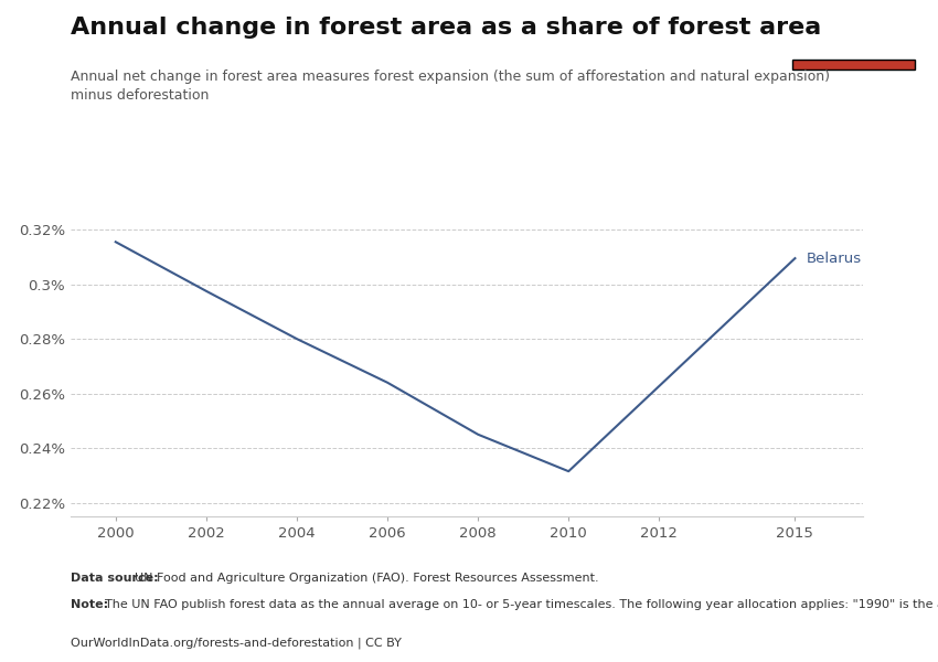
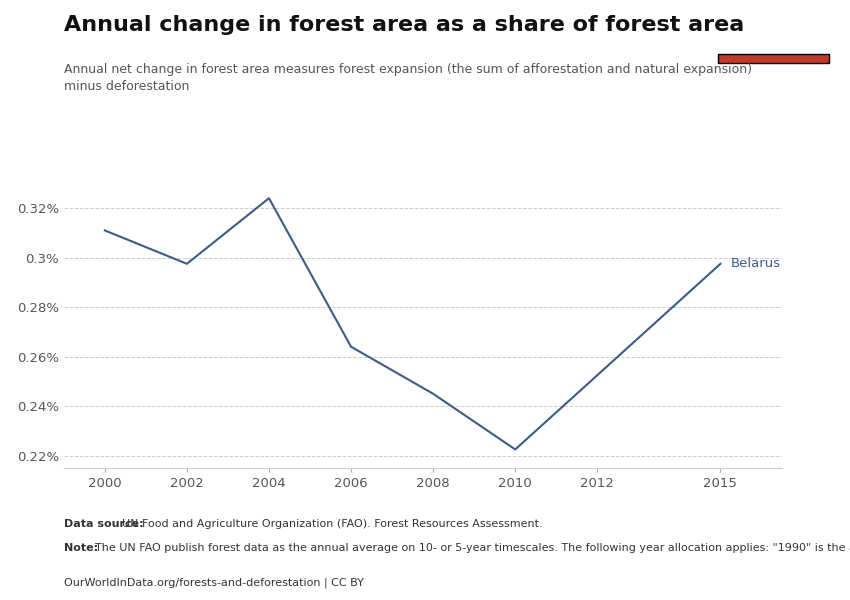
2000: 0.3155% -> 0.3110%
2004: 0.2800% -> 0.3240%
2010: 0.2315% -> 0.2225%
2015: 0.3095% -> 0.2975%
